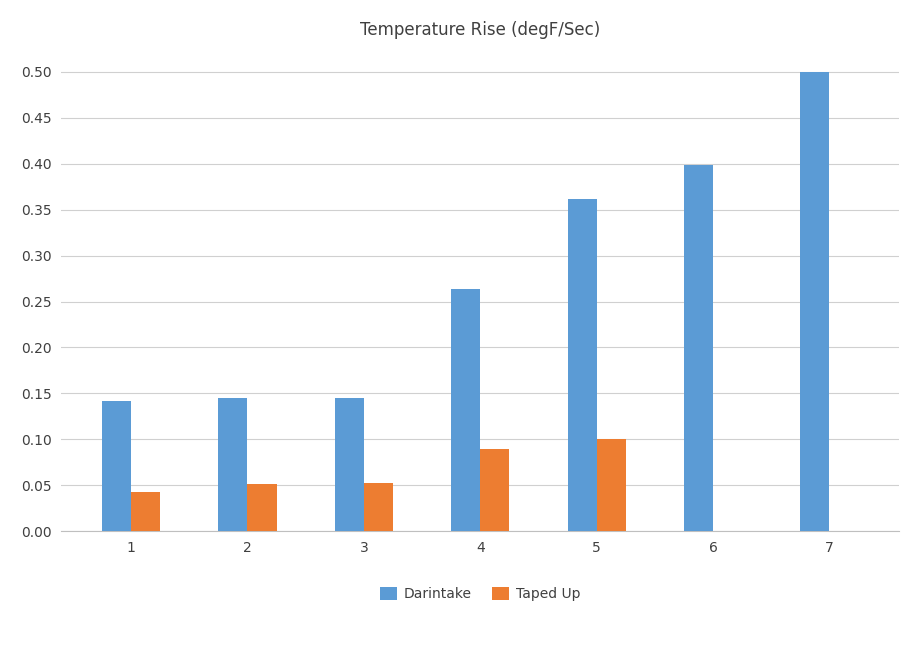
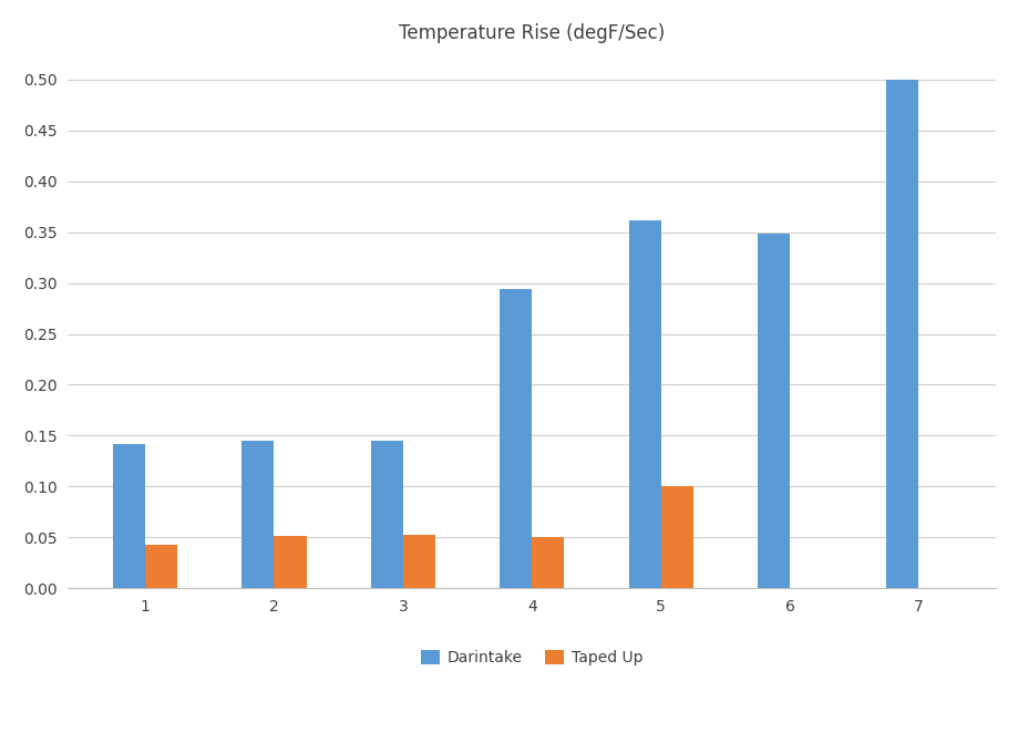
Darintake/4: 0.264 -> 0.294
Taped Up/4: 0.090 -> 0.050
Darintake/6: 0.398 -> 0.348
